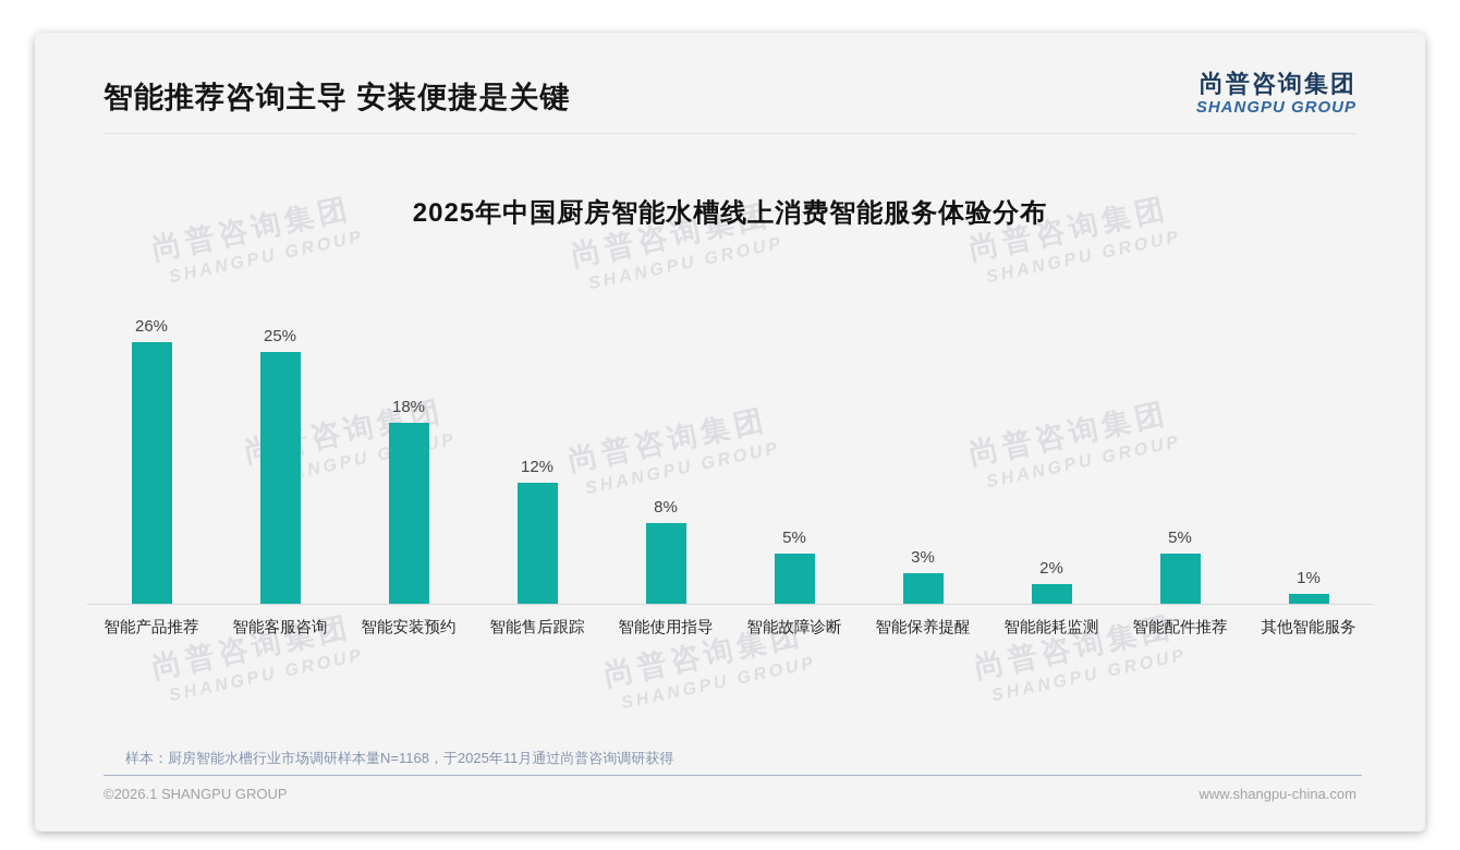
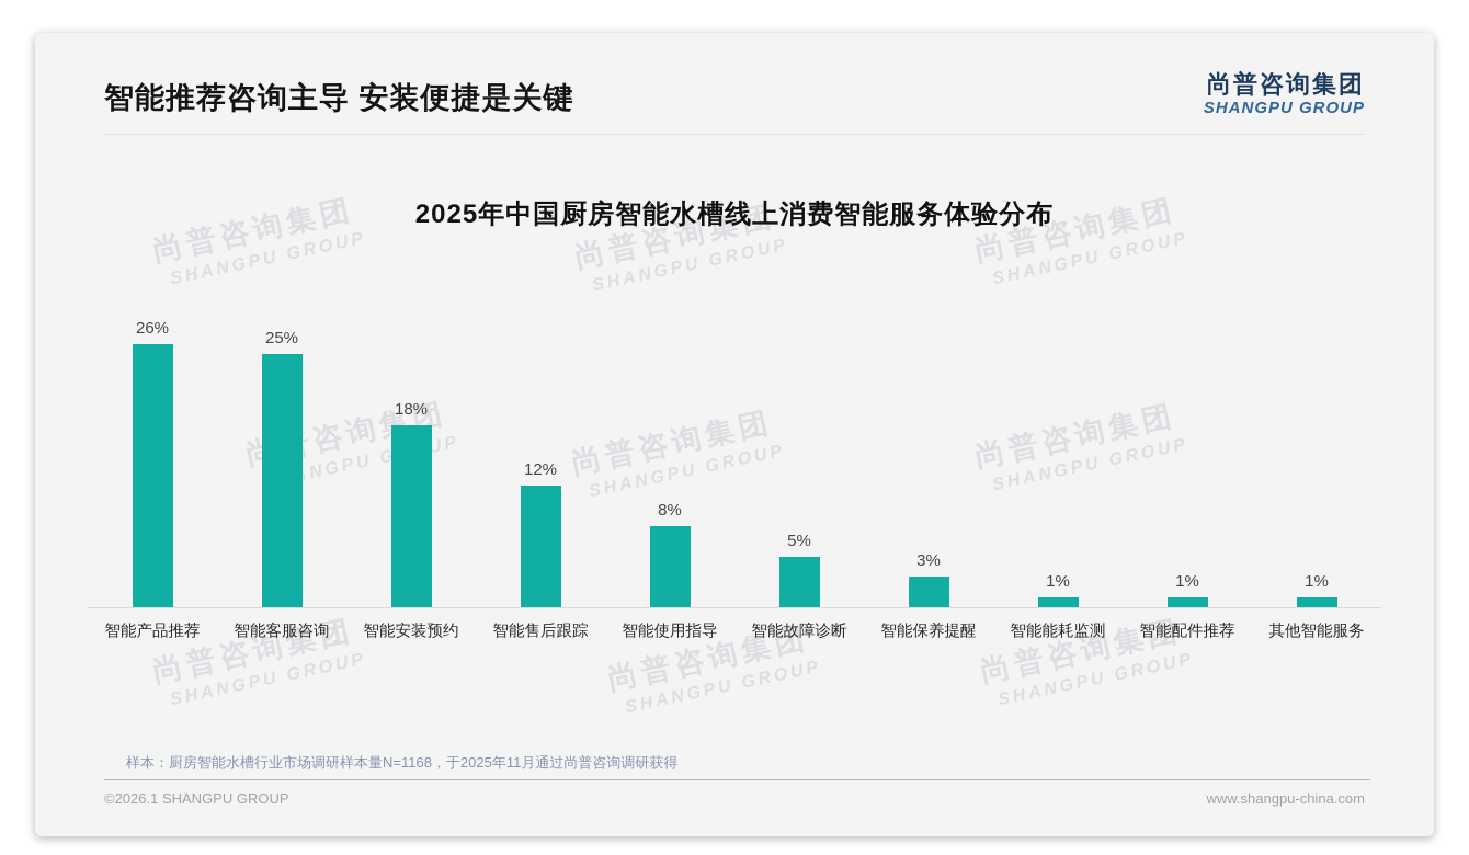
智能能耗监测: 2% -> 1%
智能配件推荐: 5% -> 1%
